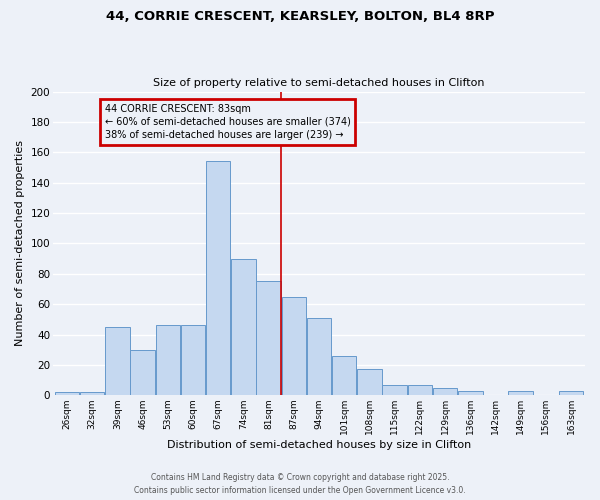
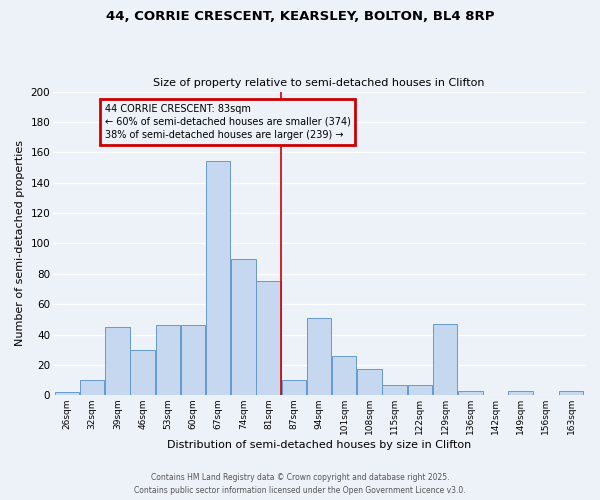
32sqm: 2 -> 10
87sqm: 65 -> 10
129sqm: 5 -> 47
